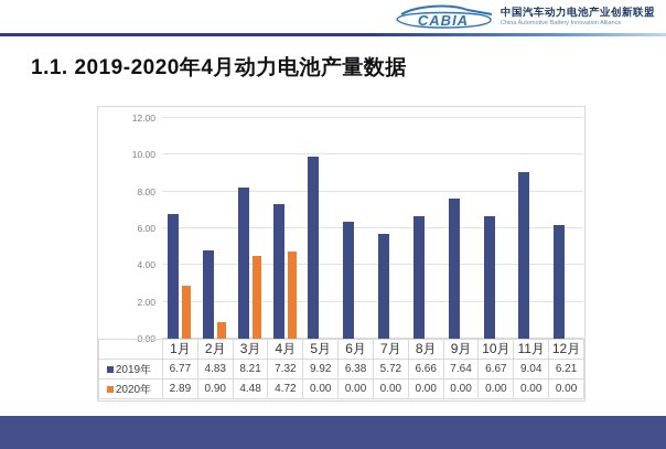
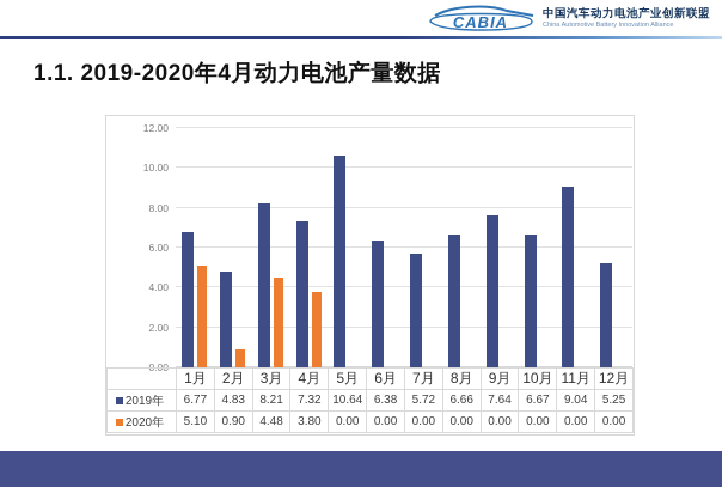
2020年/1月: 2.89 -> 5.10
2020年/4月: 4.72 -> 3.80
2019年/5月: 9.92 -> 10.64
2019年/12月: 6.21 -> 5.25
